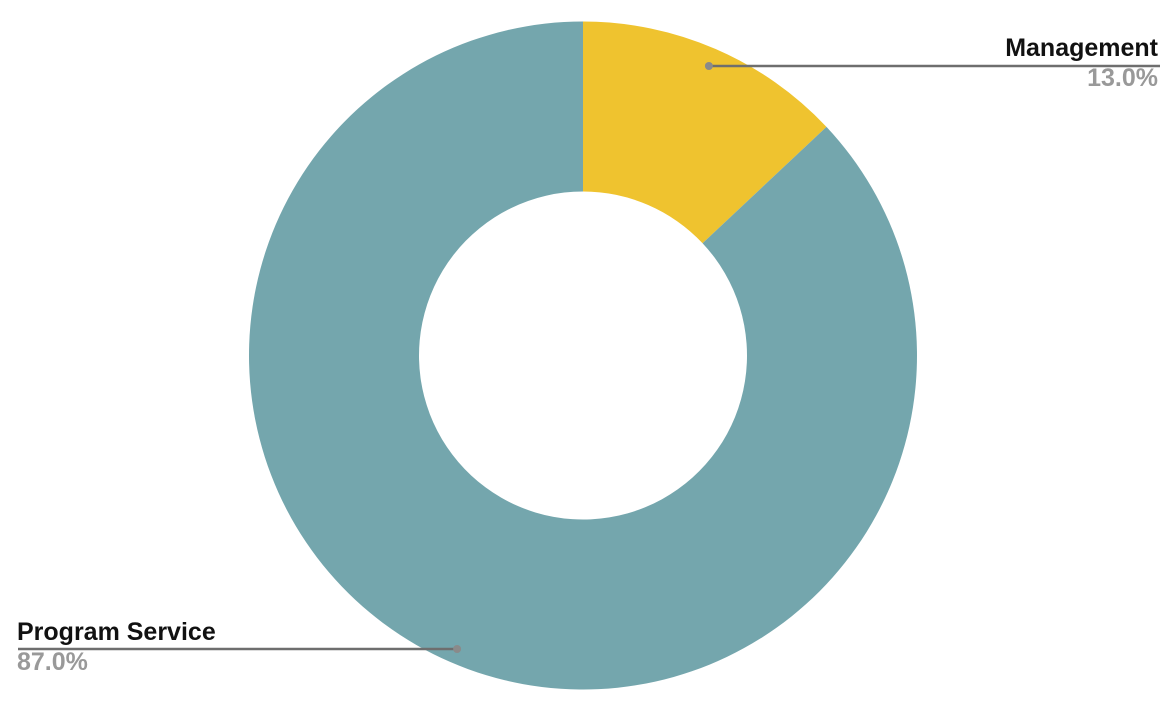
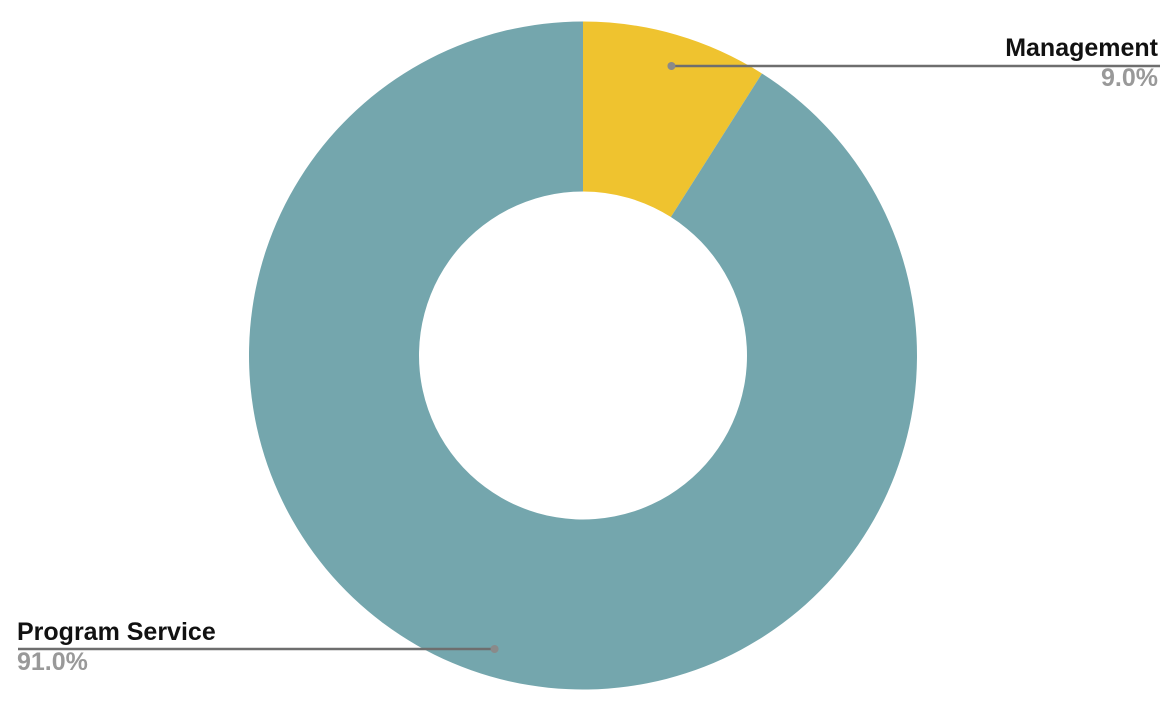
Management: 13.0% -> 9.0%
Program Service: 87.0% -> 91.0%
